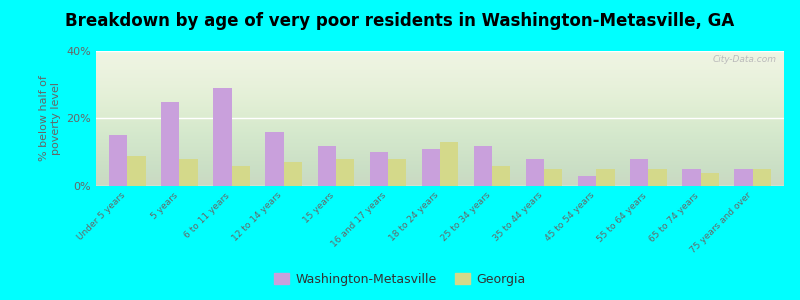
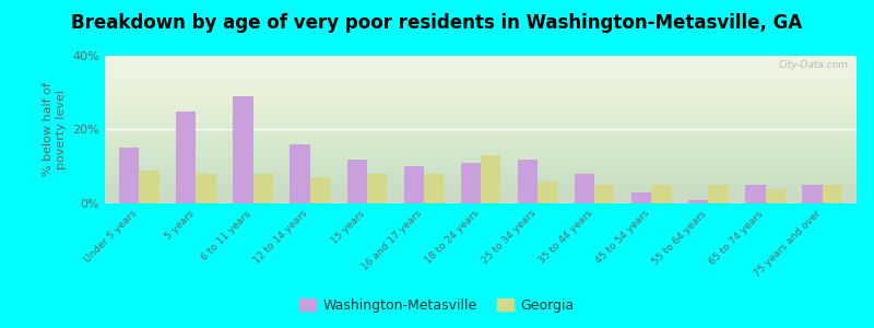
Georgia/6 to 11 years: 6% -> 8%
Washington-Metasville/55 to 64 years: 8% -> 1%
